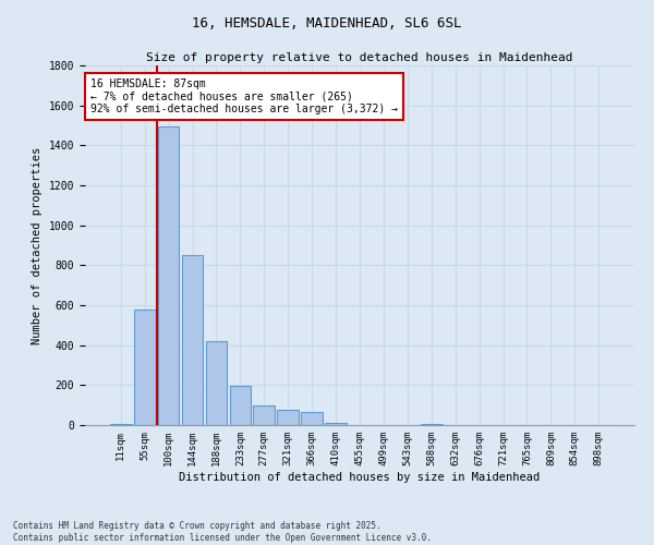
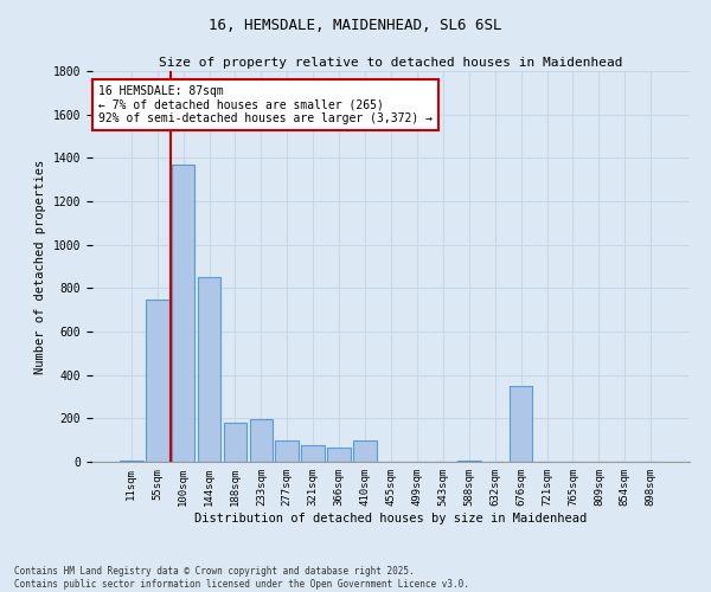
55sqm: 580 -> 750
100sqm: 1500 -> 1370
188sqm: 420 -> 180
410sqm: 10 -> 100
676sqm: 0 -> 350
